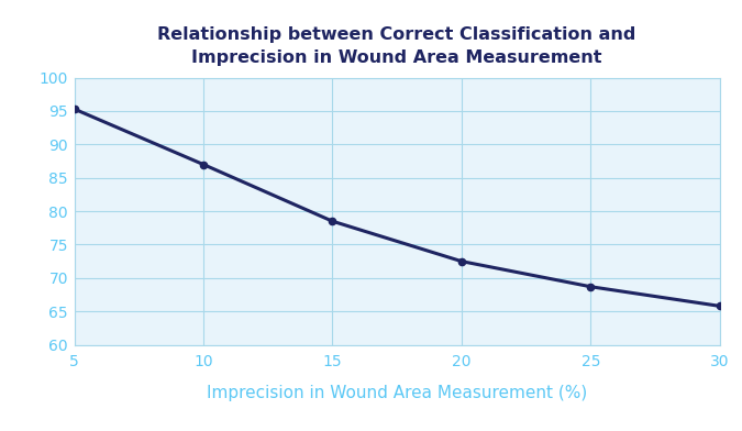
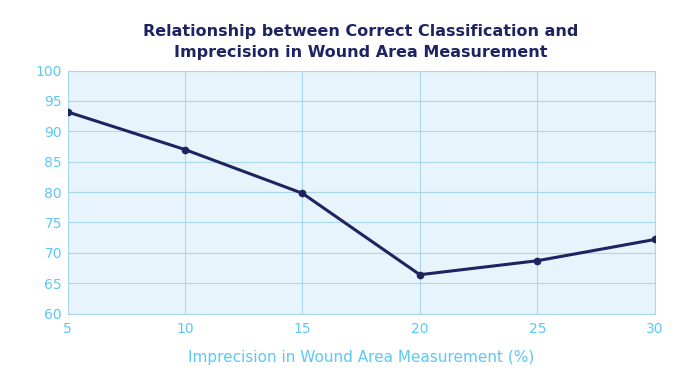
5: 95.3 -> 93.2
15: 78.5 -> 79.8
20: 72.5 -> 66.4
30: 65.8 -> 72.2
